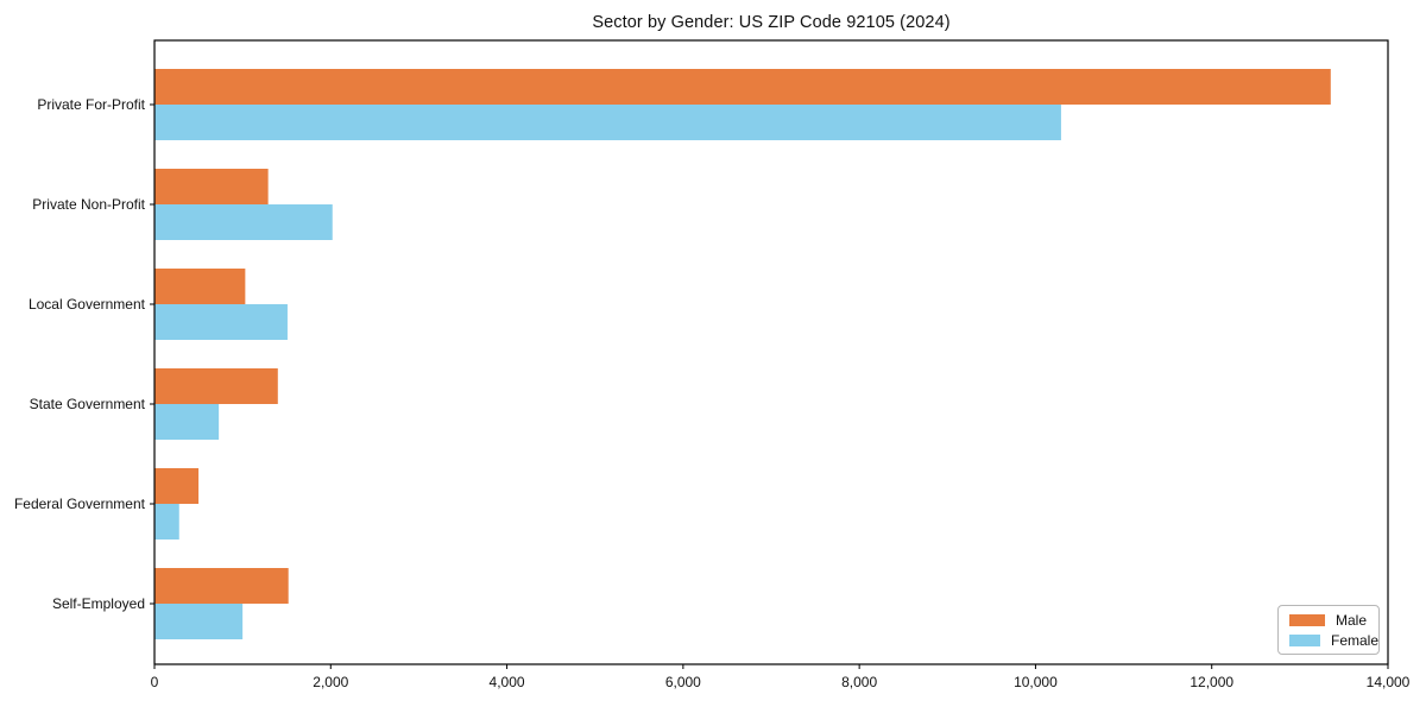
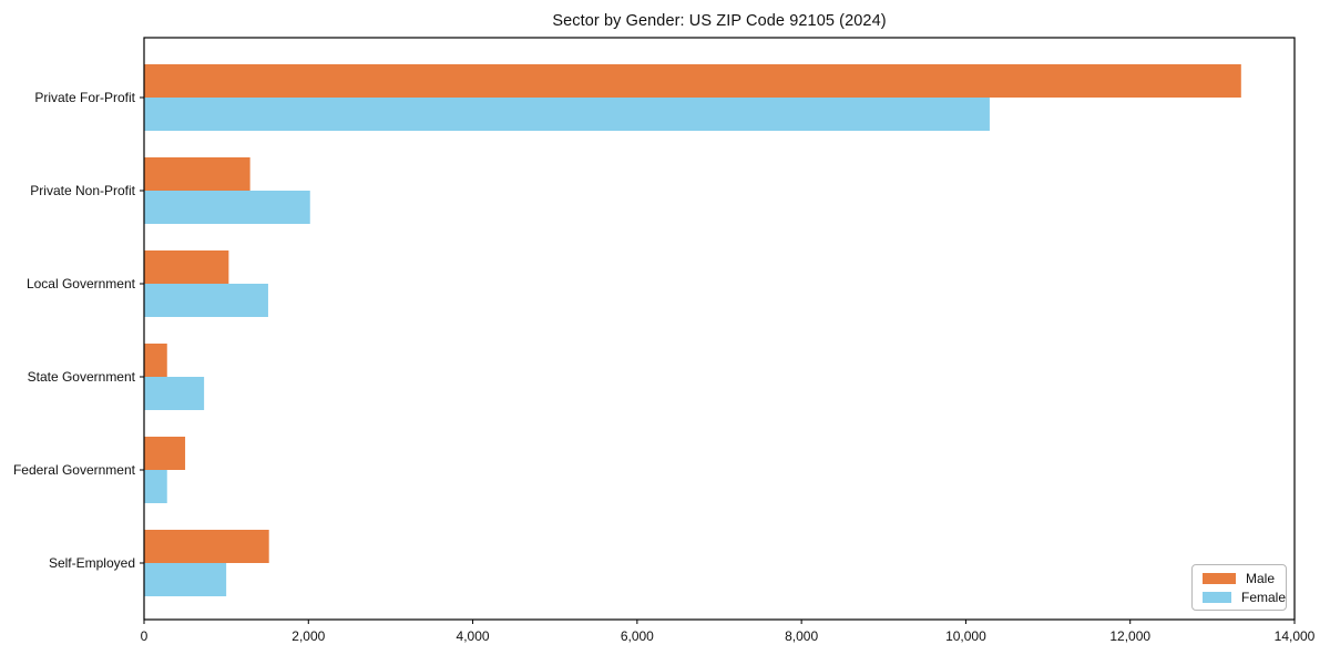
Male/State Government: 1400 -> 300
